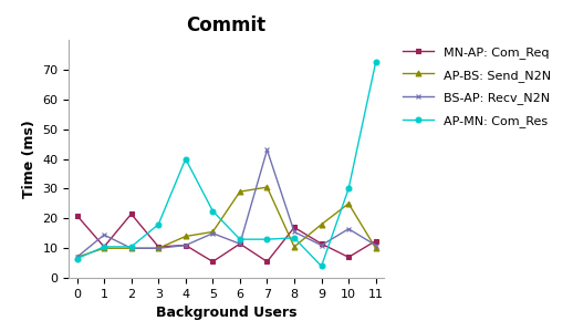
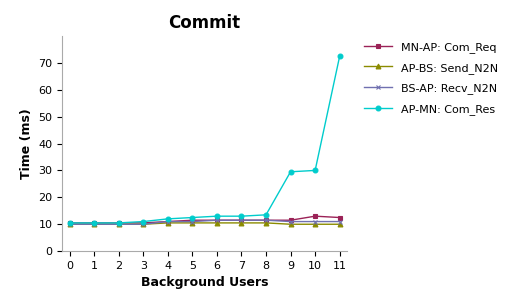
MN-AP: Com_Req/0: 21.0 -> 10.5
AP-BS: Send_N2N/0: 7.0 -> 10.0
BS-AP: Recv_N2N/0: 7.0 -> 10.0
AP-MN: Com_Res/0: 6.5 -> 10.5
BS-AP: Recv_N2N/1: 14.5 -> 10.0
MN-AP: Com_Req/2: 21.5 -> 10.5
AP-MN: Com_Res/3: 18.0 -> 11.0
AP-BS: Send_N2N/4: 14.0 -> 10.5
AP-MN: Com_Res/4: 40.0 -> 12.0
MN-AP: Com_Req/5: 5.5 -> 11.5
AP-BS: Send_N2N/5: 15.5 -> 10.5
BS-AP: Recv_N2N/5: 15.0 -> 11.0
AP-MN: Com_Res/5: 22.5 -> 12.5
AP-BS: Send_N2N/6: 29.0 -> 10.5
MN-AP: Com_Req/7: 5.5 -> 11.5
AP-BS: Send_N2N/7: 30.5 -> 10.5
BS-AP: Recv_N2N/7: 43.0 -> 11.5
MN-AP: Com_Req/8: 17.0 -> 11.5
BS-AP: Recv_N2N/8: 15.5 -> 11.5
AP-BS: Send_N2N/9: 18.0 -> 10.0
AP-MN: Com_Res/9: 4.0 -> 29.5
MN-AP: Com_Req/10: 7.0 -> 13.0
AP-BS: Send_N2N/10: 25.0 -> 10.0
BS-AP: Recv_N2N/10: 16.5 -> 11.0
